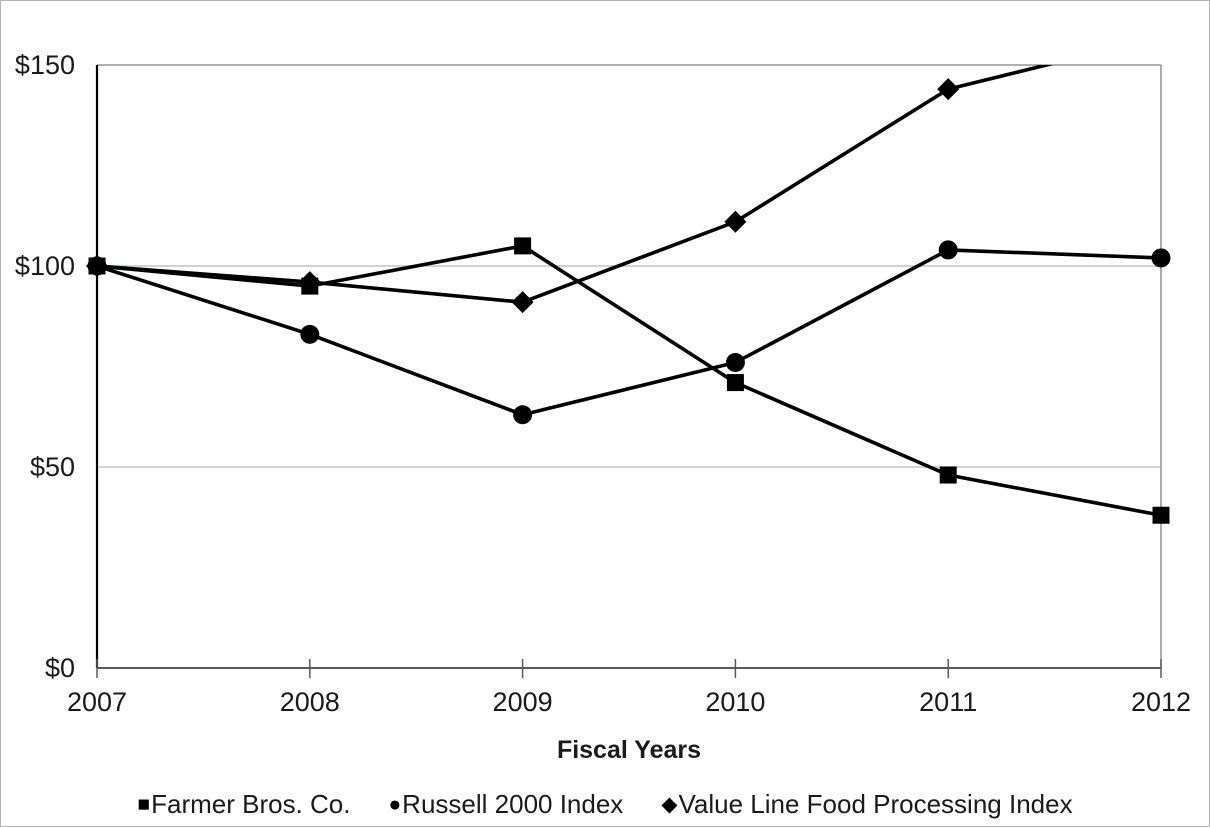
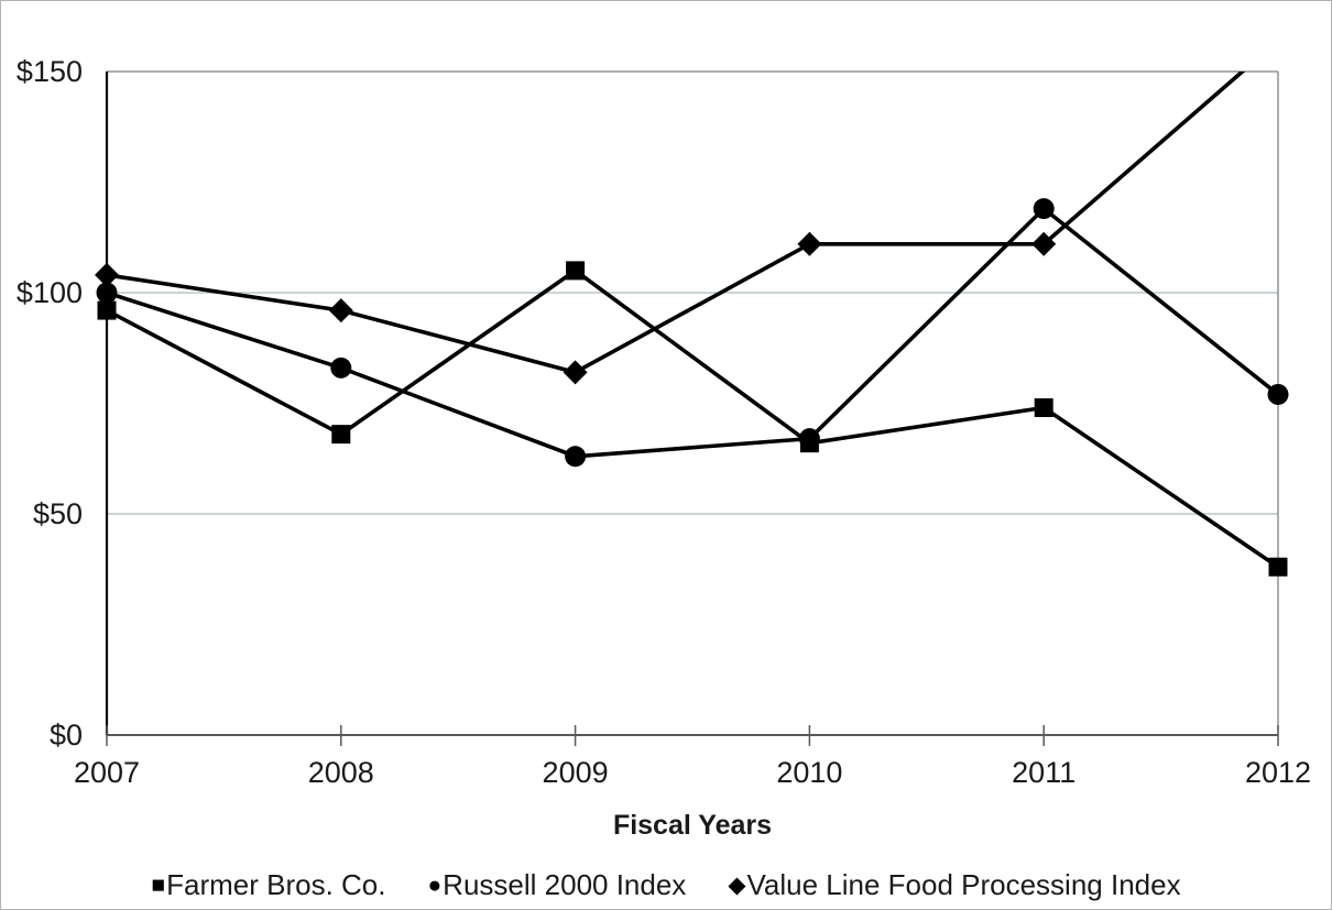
Farmer Bros. Co./2007: $100 -> $96
Value Line Food Processing Index/2007: $100 -> $104
Farmer Bros. Co./2008: $95 -> $68
Value Line Food Processing Index/2009: $91 -> $82
Farmer Bros. Co./2010: $71 -> $66
Russell 2000 Index/2010: $76 -> $67
Farmer Bros. Co./2011: $48 -> $74
Russell 2000 Index/2011: $104 -> $119
Value Line Food Processing Index/2011: $144 -> $111
Russell 2000 Index/2012: $102 -> $77
